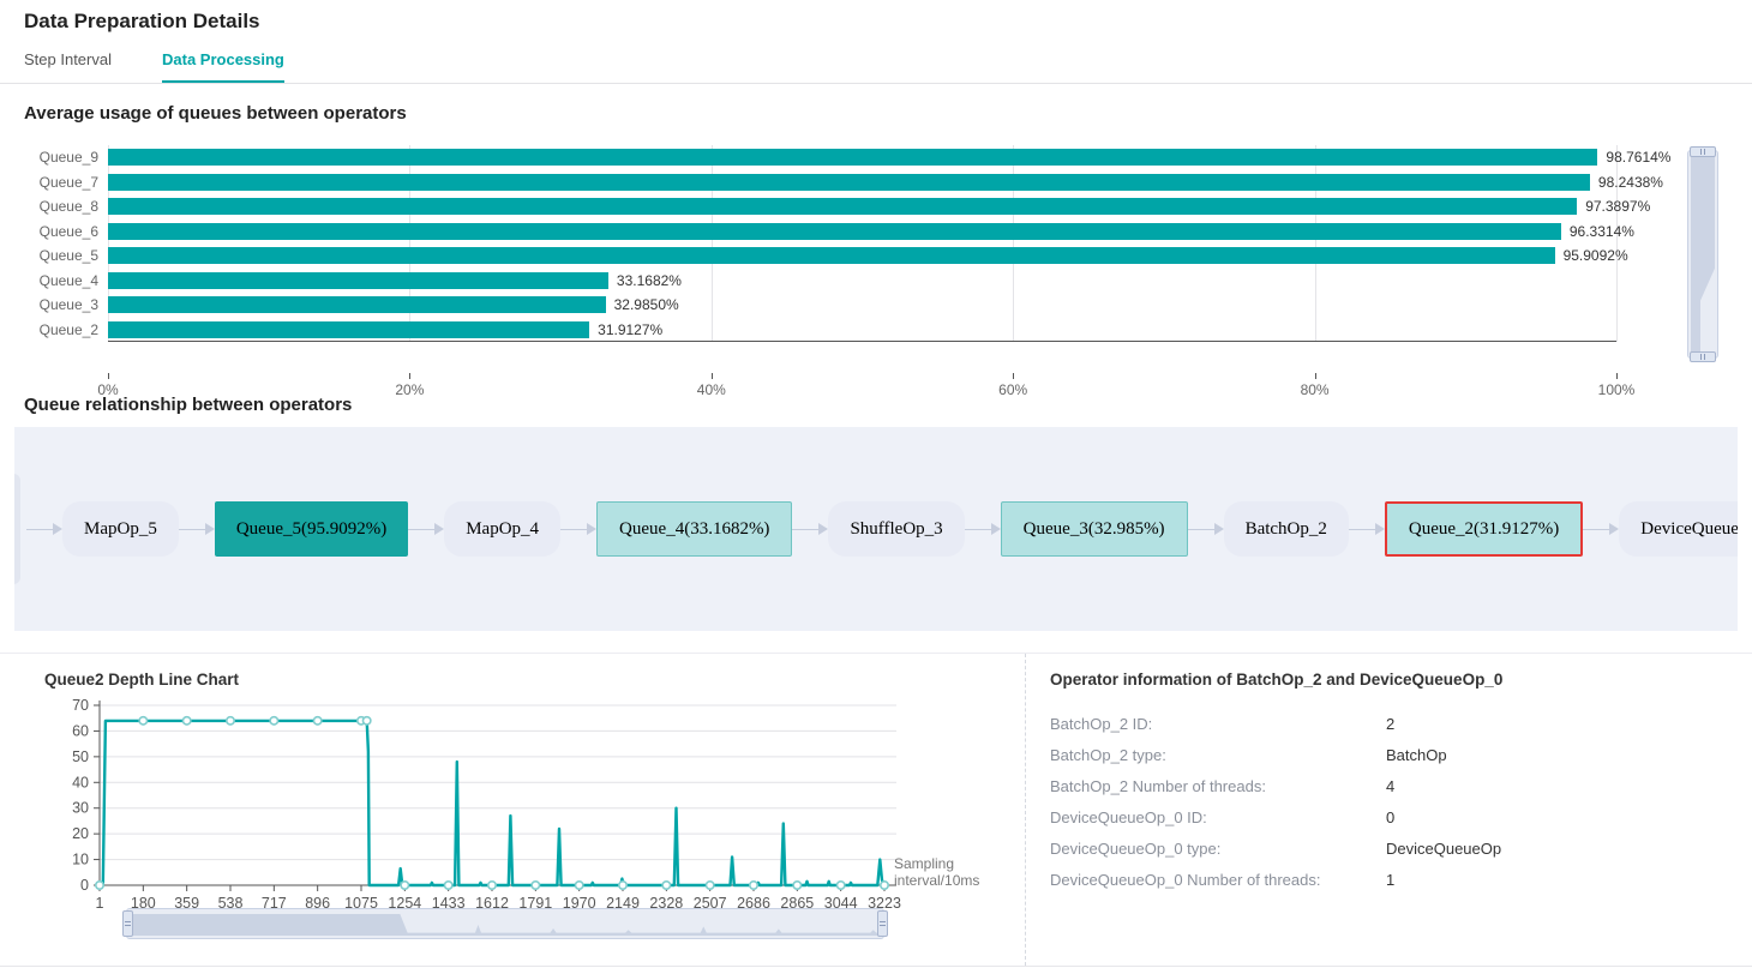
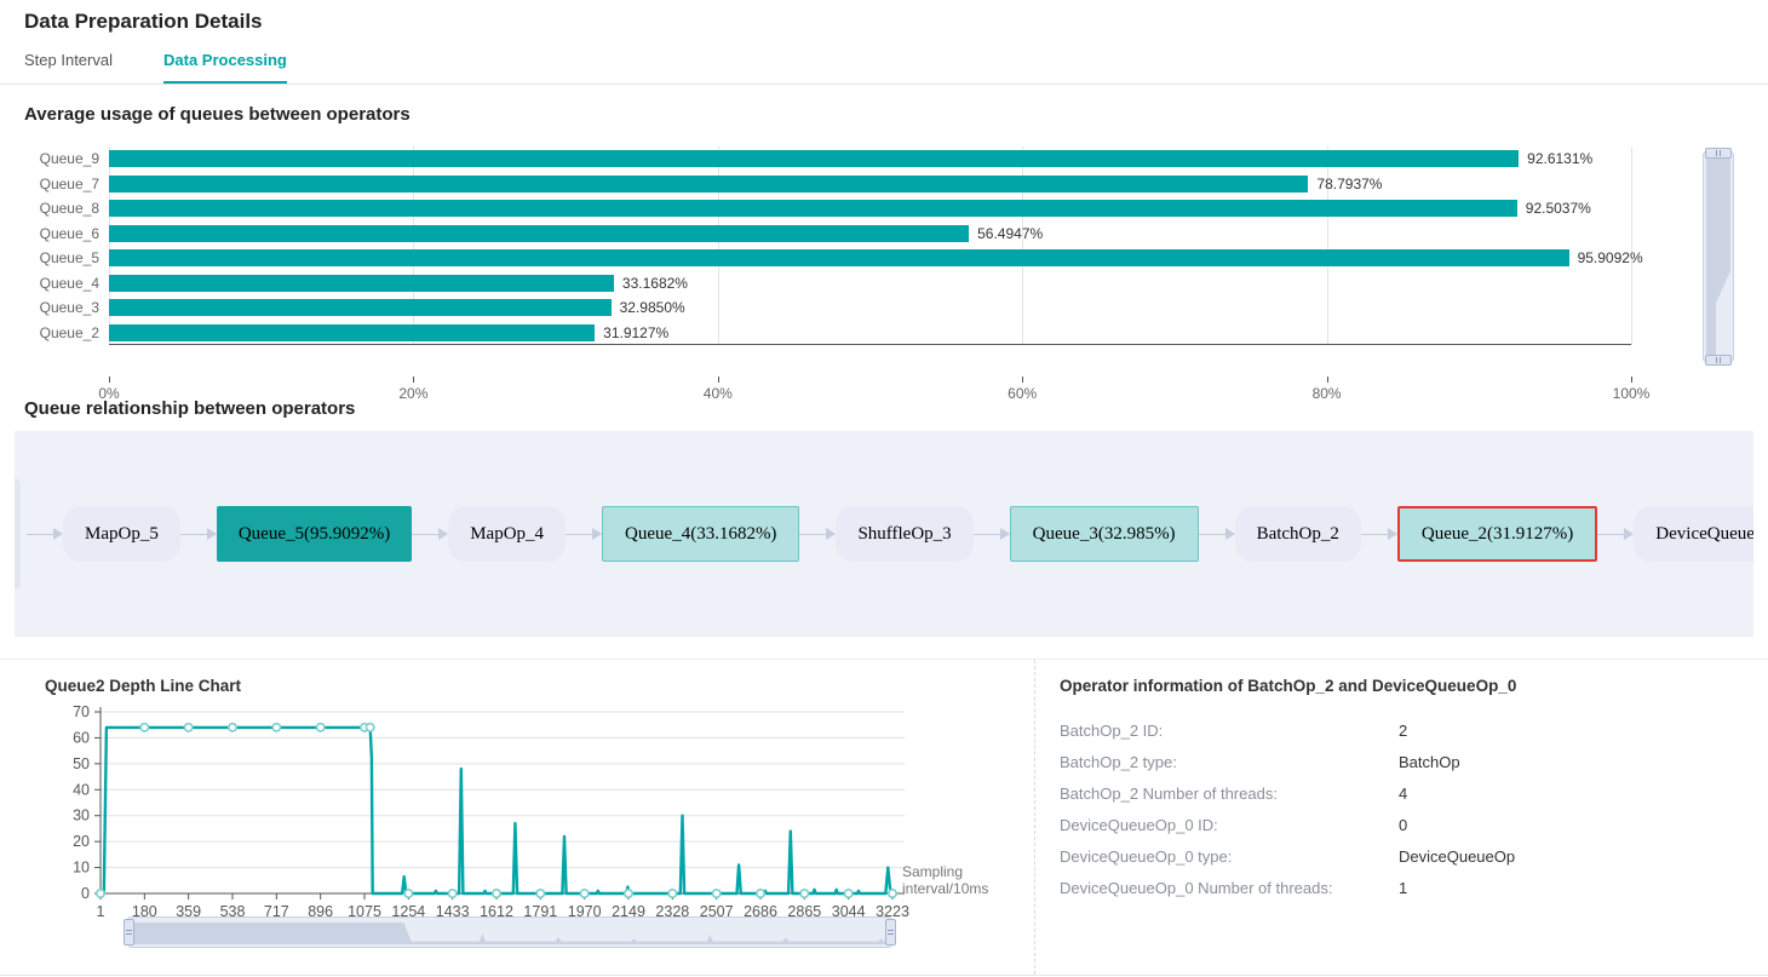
Average usage of queues between operators/Queue_9: 98.7614% -> 92.6131%
Average usage of queues between operators/Queue_7: 98.2438% -> 78.7937%
Average usage of queues between operators/Queue_8: 97.3897% -> 92.5037%
Average usage of queues between operators/Queue_6: 96.3314% -> 56.4947%
